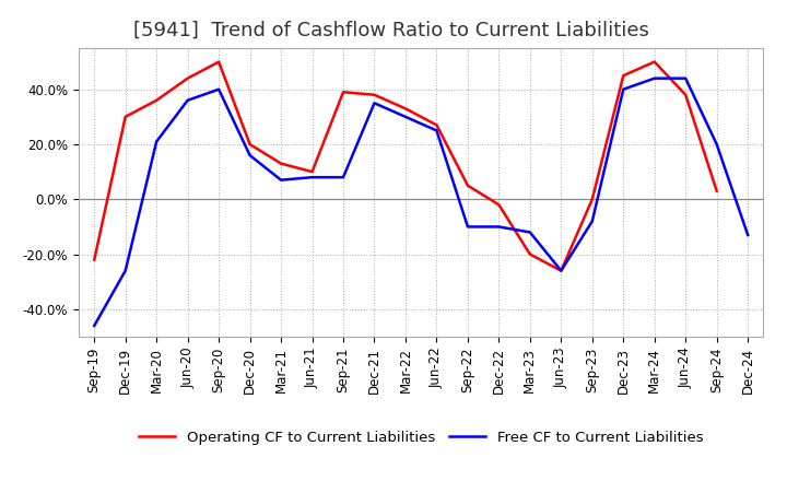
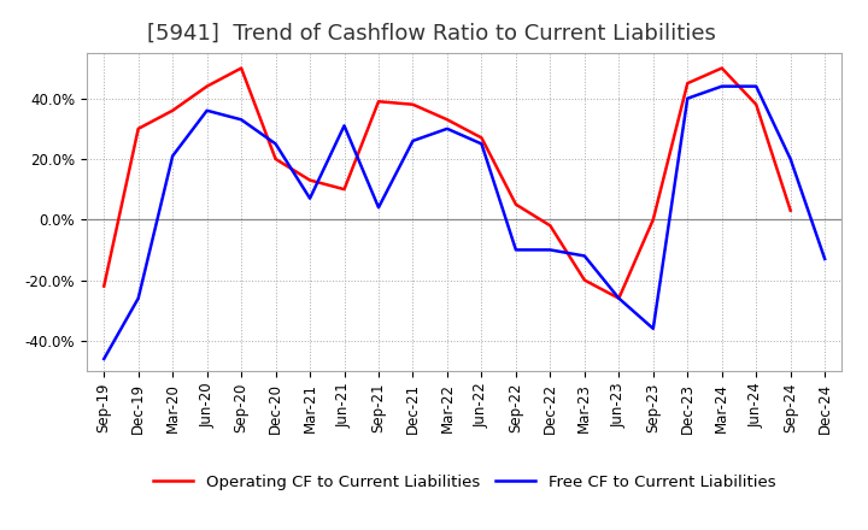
Free CF to Current Liabilities/Sep-20: 40% -> 33%
Free CF to Current Liabilities/Dec-20: 16% -> 25%
Free CF to Current Liabilities/Jun-21: 8% -> 31%
Free CF to Current Liabilities/Sep-21: 8% -> 4%
Free CF to Current Liabilities/Dec-21: 35% -> 26%
Free CF to Current Liabilities/Sep-23: -8% -> -36%
